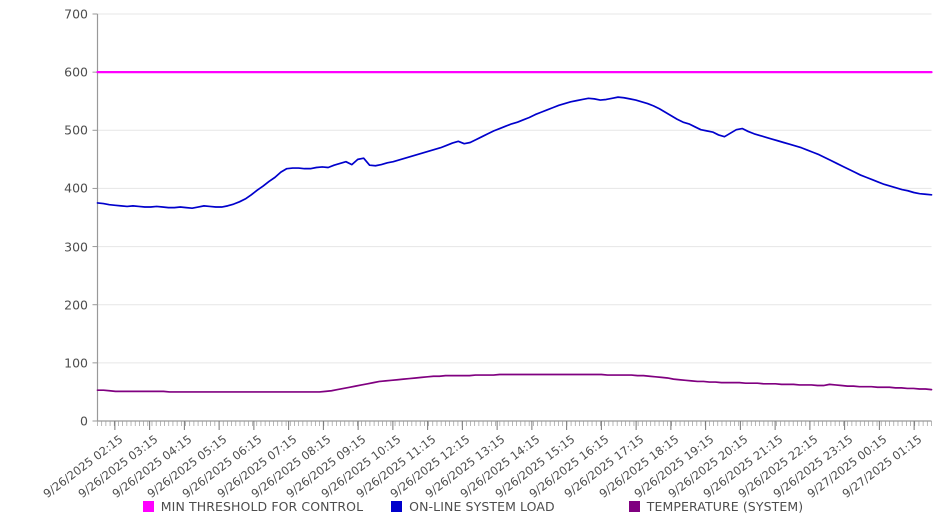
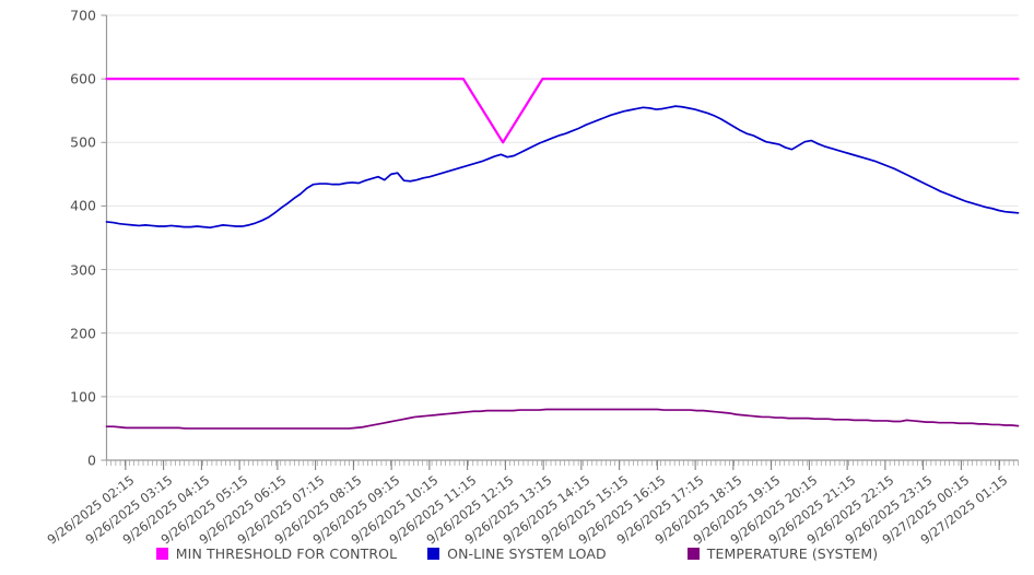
MIN THRESHOLD FOR CONTROL/9/26/2025 12:15: 600 -> 500
